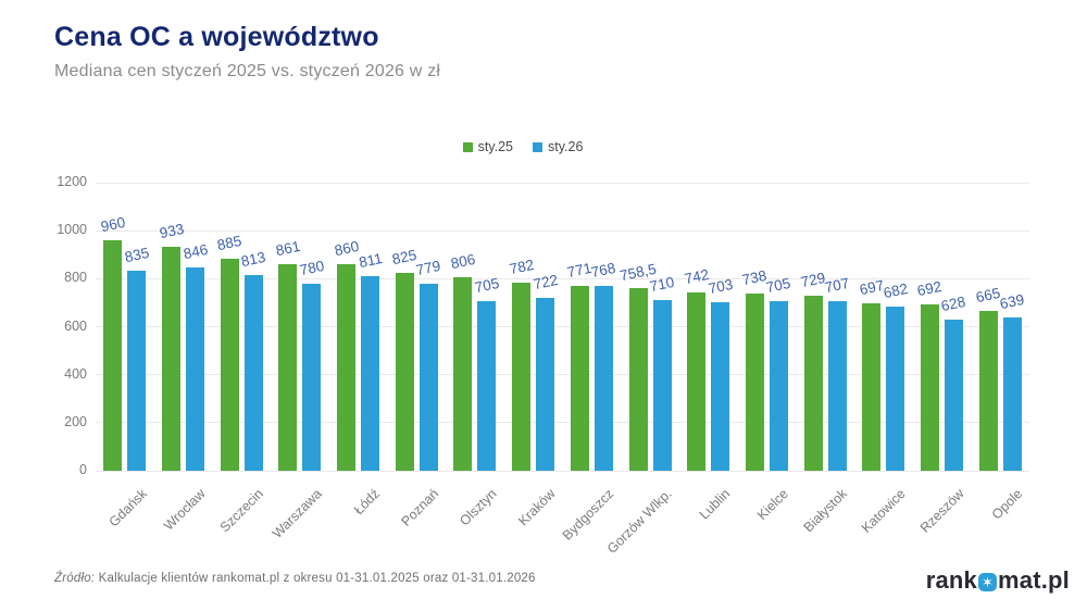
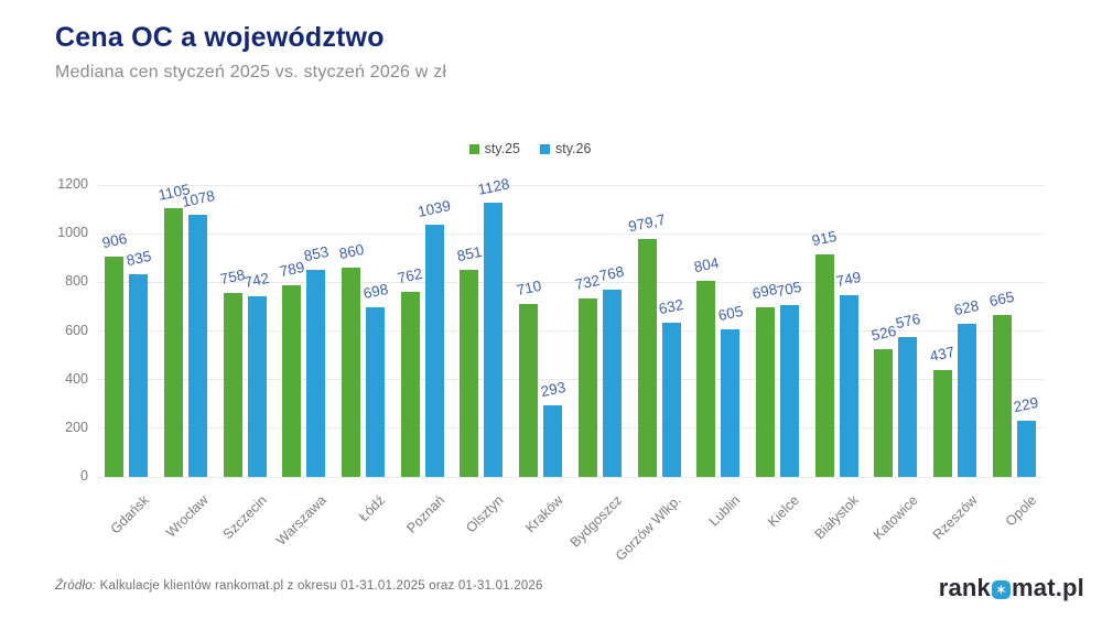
sty.25/Gdańsk: 960 -> 906
sty.25/Wrocław: 933 -> 1105
sty.26/Wrocław: 846 -> 1078
sty.25/Szczecin: 885 -> 758
sty.26/Szczecin: 813 -> 742
sty.25/Warszawa: 861 -> 789
sty.26/Warszawa: 780 -> 853
sty.26/Łódź: 811 -> 698
sty.25/Poznań: 825 -> 762
sty.26/Poznań: 779 -> 1039
sty.25/Olsztyn: 806 -> 851
sty.26/Olsztyn: 705 -> 1128
sty.25/Kraków: 782 -> 710
sty.26/Kraków: 722 -> 293
sty.25/Bydgoszcz: 771 -> 732
sty.25/Gorzów Wlkp.: 758,5 -> 979,7
sty.26/Gorzów Wlkp.: 710 -> 632
sty.25/Lublin: 742 -> 804
sty.26/Lublin: 703 -> 605
sty.25/Kielce: 738 -> 698
sty.25/Białystok: 729 -> 915
sty.26/Białystok: 707 -> 749
sty.25/Katowice: 697 -> 526
sty.26/Katowice: 682 -> 576
sty.25/Rzeszów: 692 -> 437
sty.26/Opole: 639 -> 229
